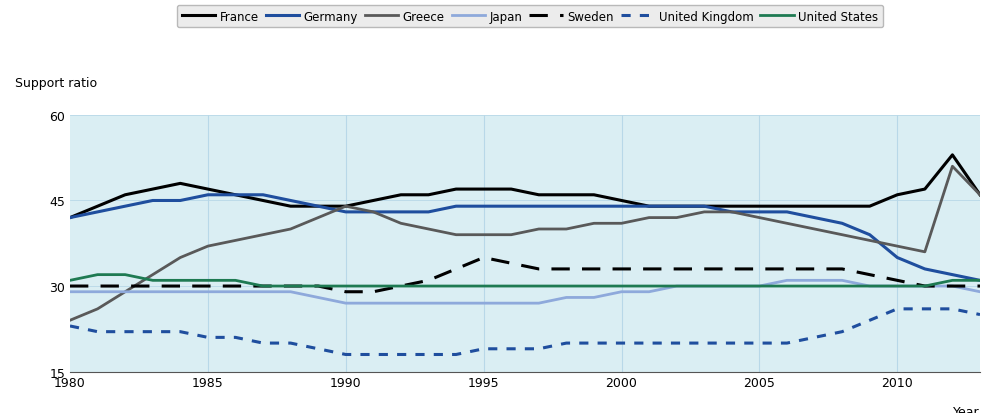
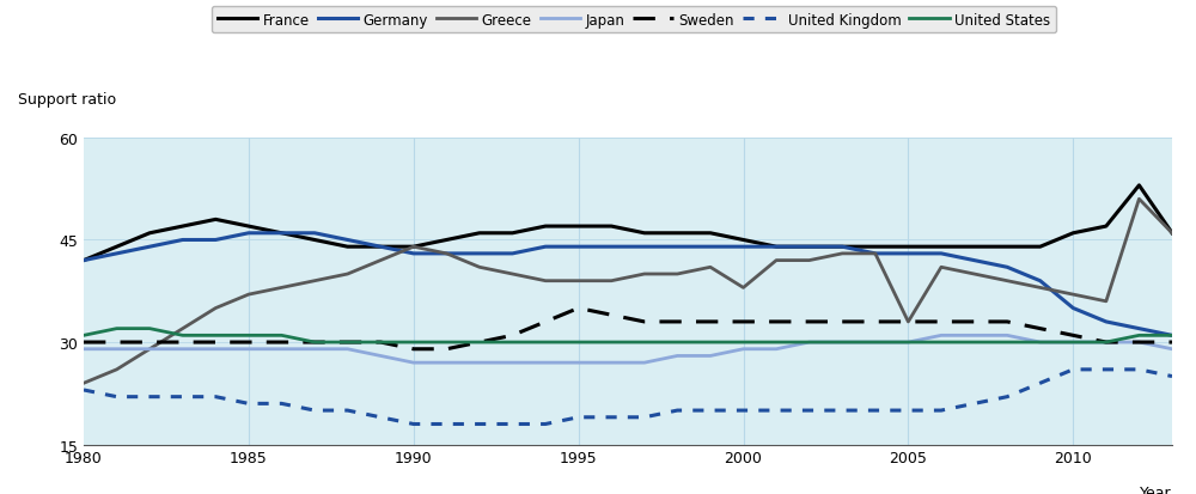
Greece/2000: 41 -> 38
Greece/2005: 42 -> 33
